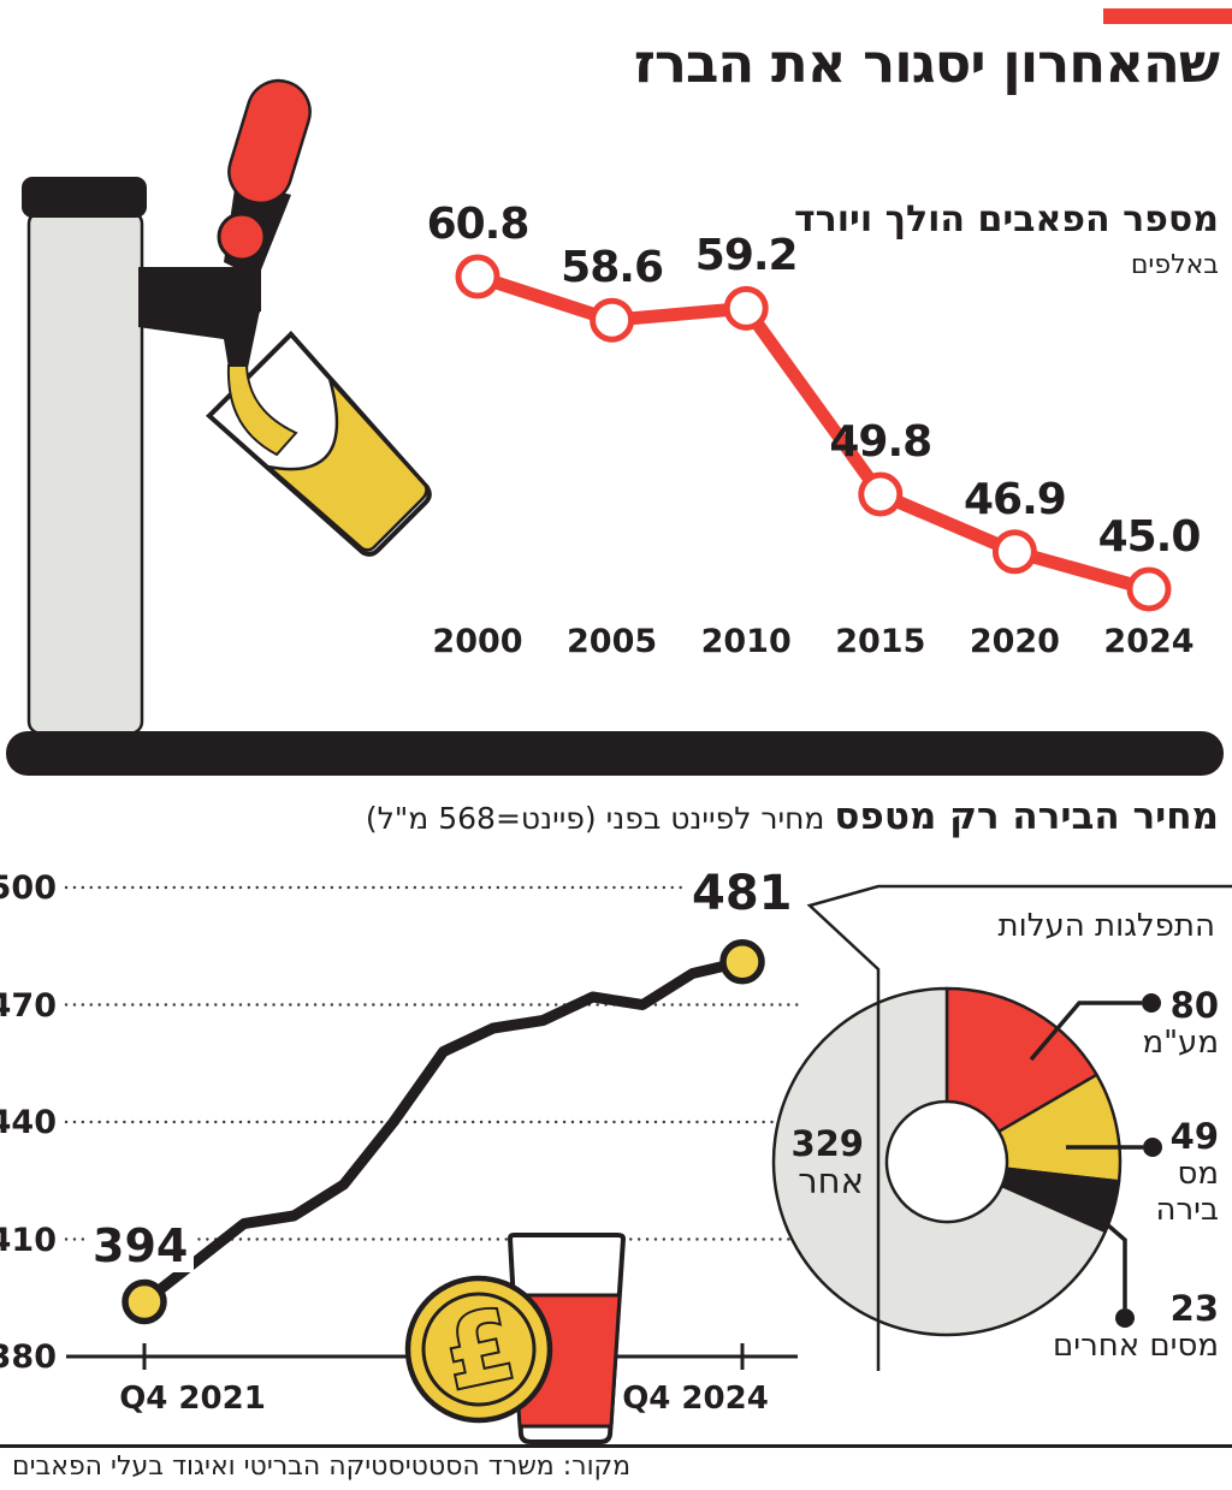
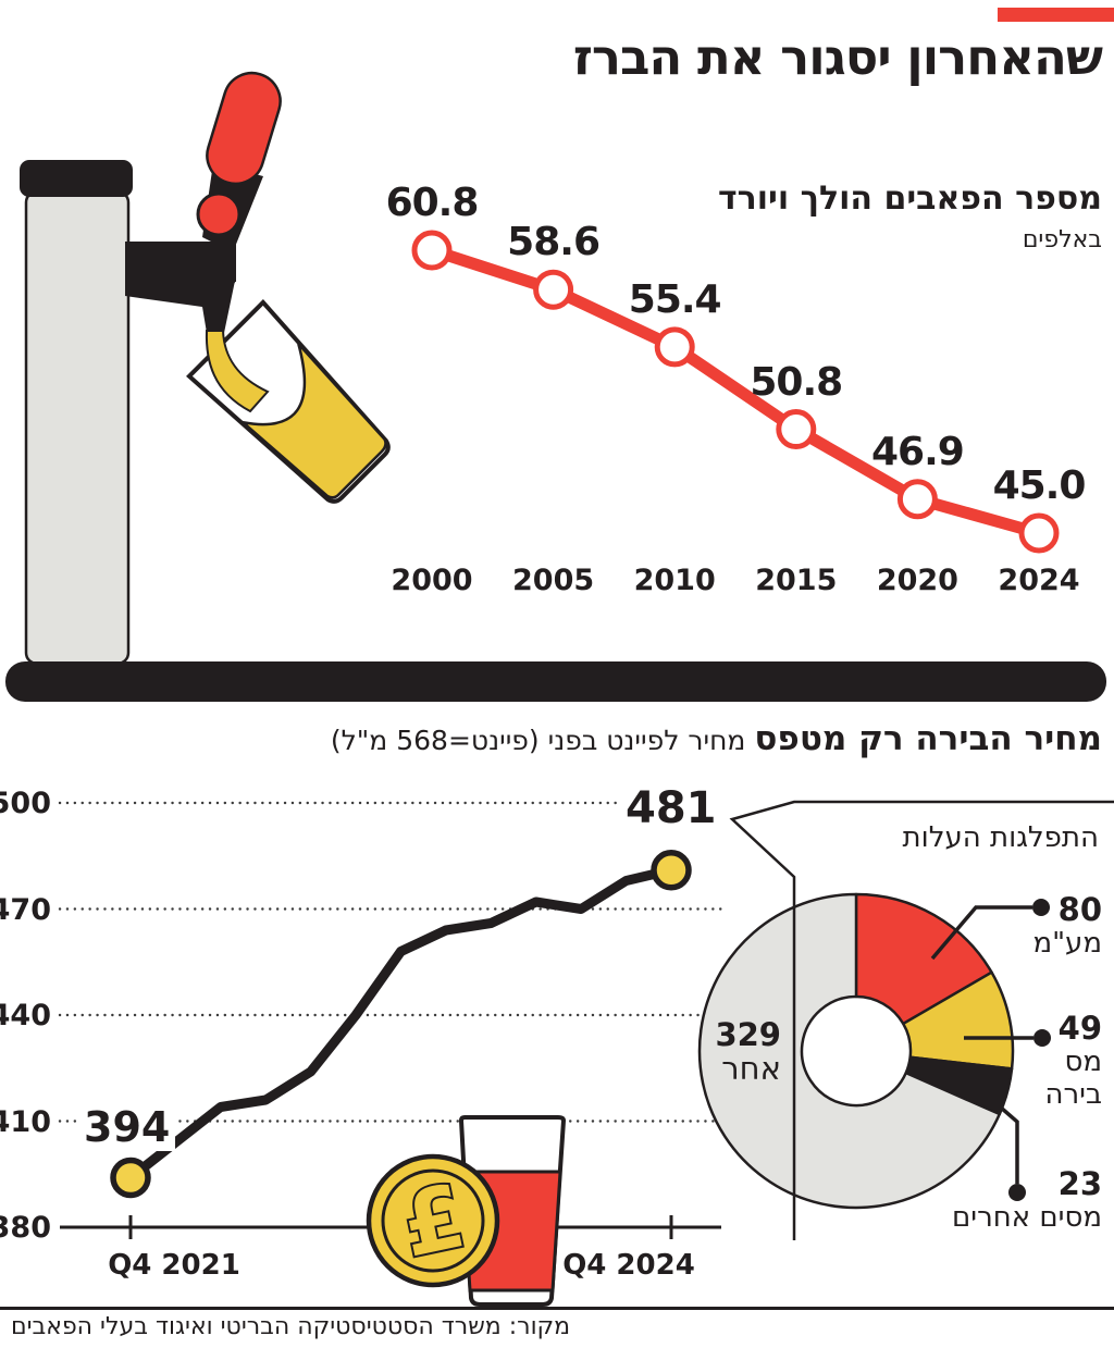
מספר הפאבים הולך ויורד/2010: 59.2 -> 55.4
מספר הפאבים הולך ויורד/2015: 49.8 -> 50.8
